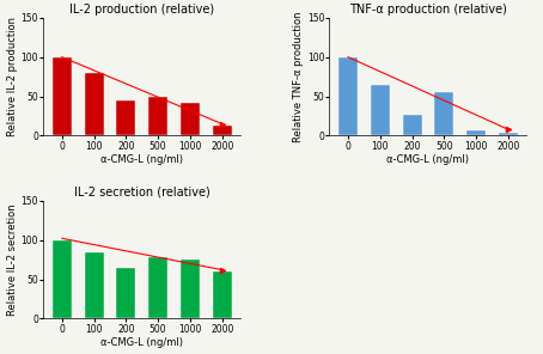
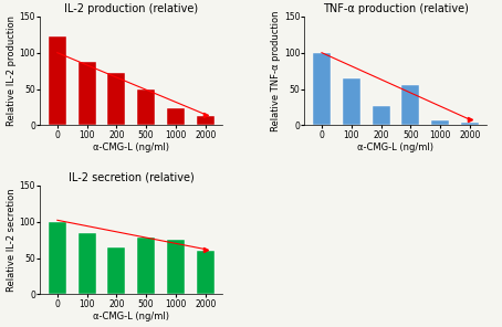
IL-2 production (relative)/0: 100 -> 122
IL-2 production (relative)/100: 80 -> 88
IL-2 production (relative)/200: 45 -> 72
IL-2 production (relative)/1000: 42 -> 24
